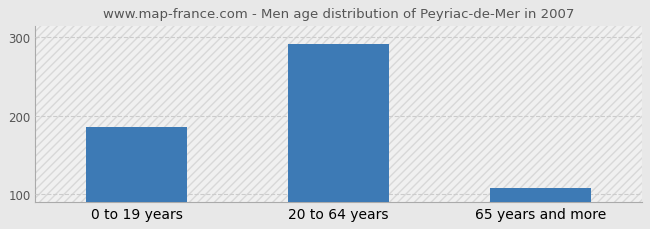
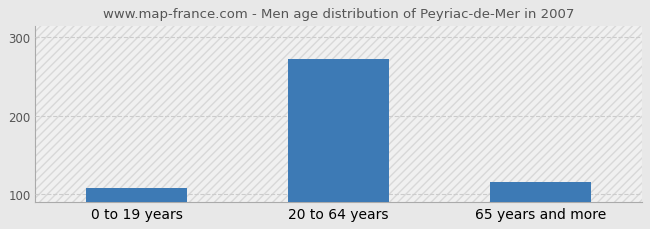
0 to 19 years: 186 -> 108
20 to 64 years: 292 -> 272
65 years and more: 108 -> 115
